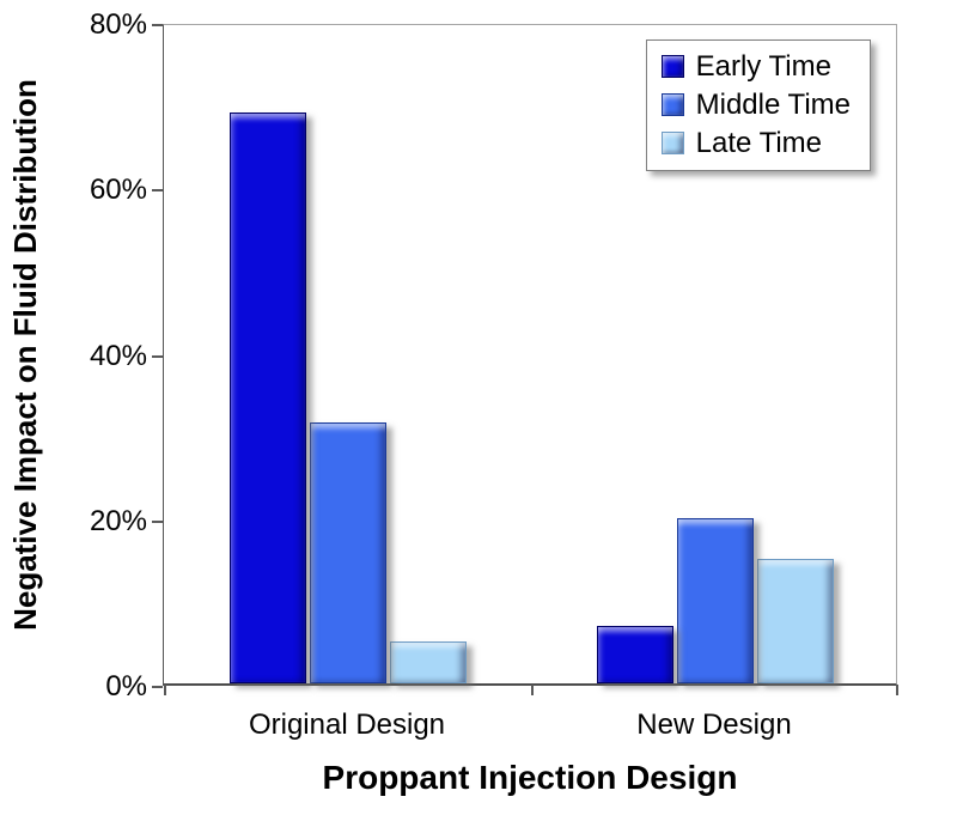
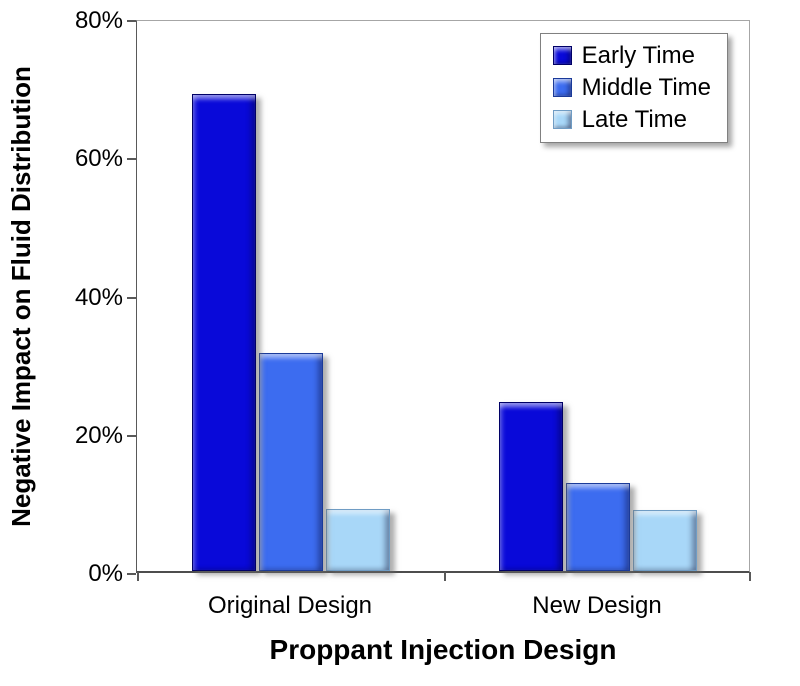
Late Time/Original Design: 5% -> 9%
Early Time/New Design: 7% -> 24%
Middle Time/New Design: 20% -> 13%
Late Time/New Design: 15% -> 9%
